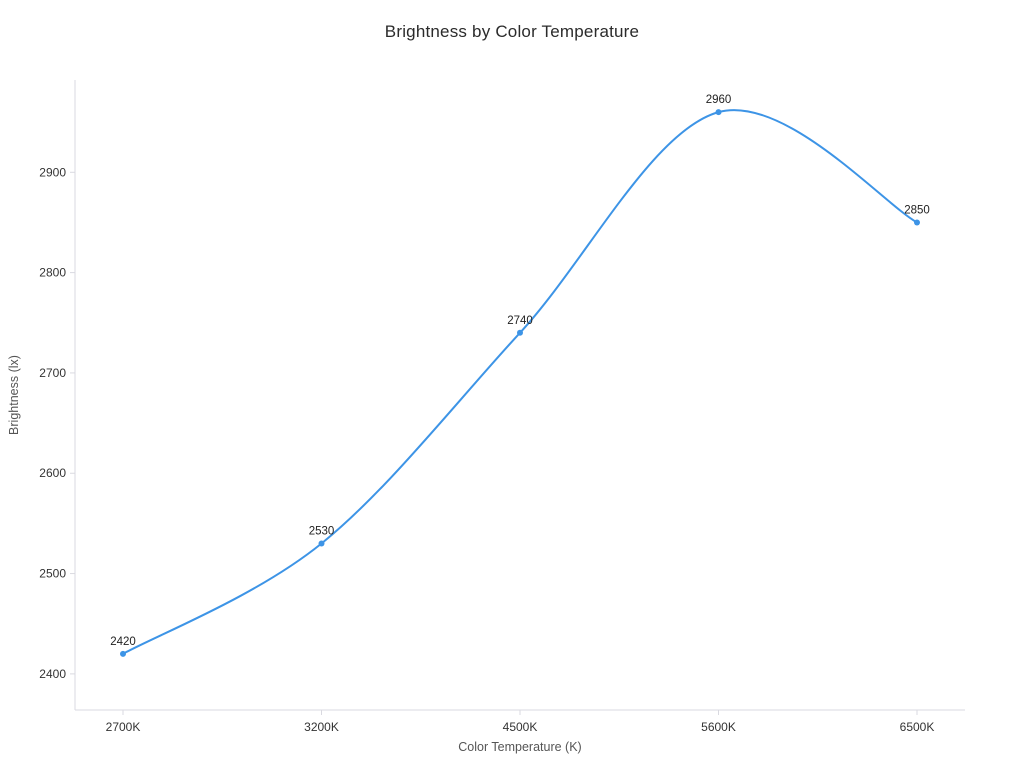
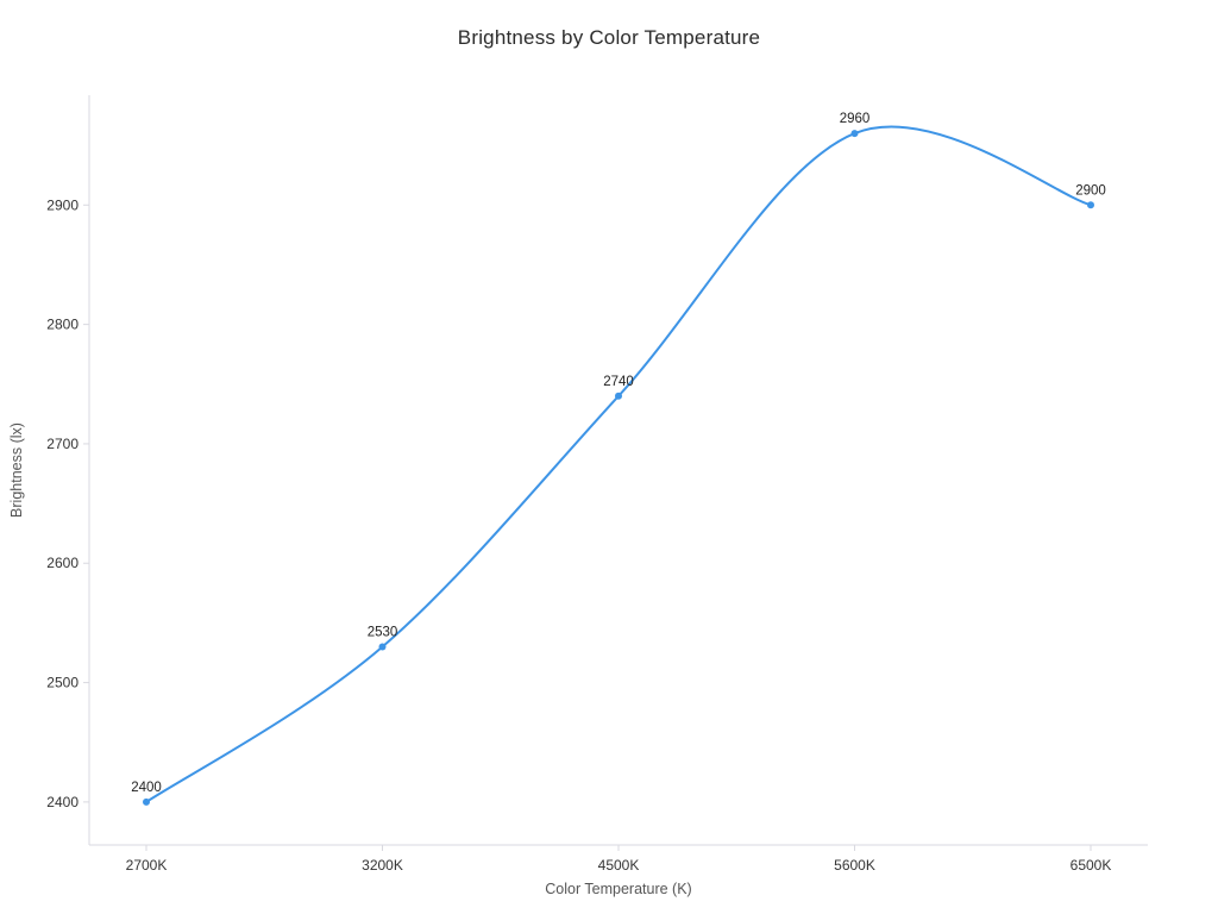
2700K: 2420 -> 2400
6500K: 2850 -> 2900
